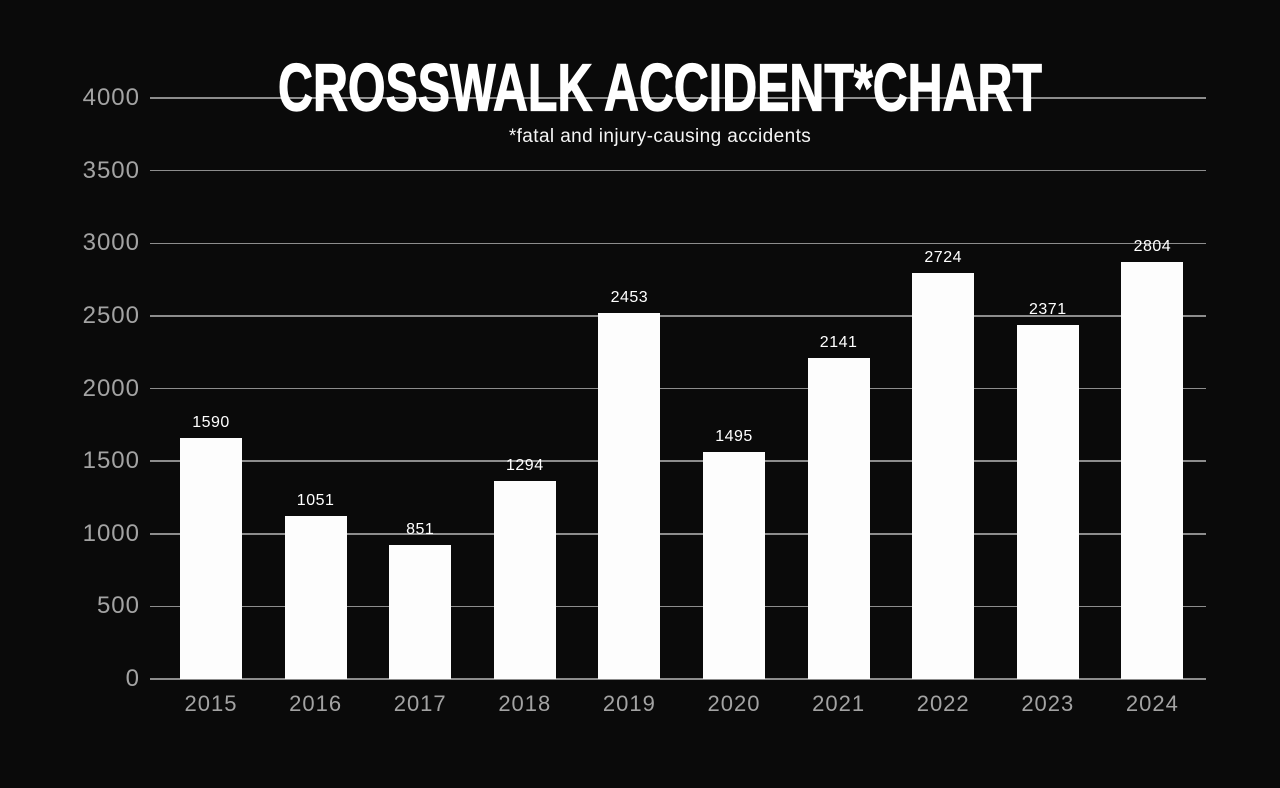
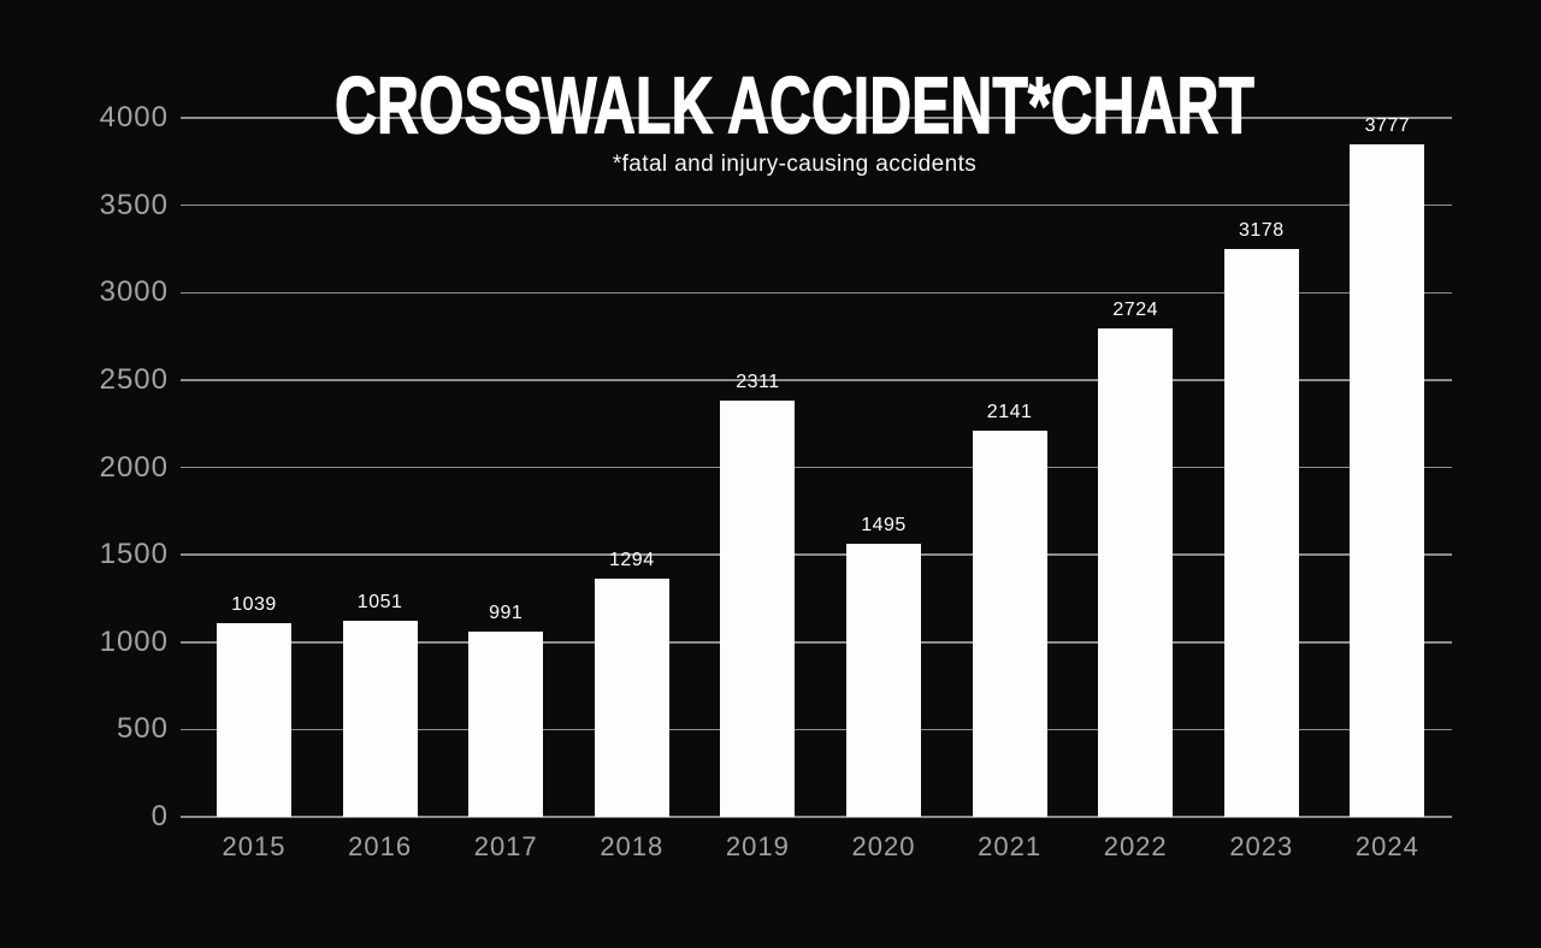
2015: 1590 -> 1039
2017: 851 -> 991
2019: 2453 -> 2311
2023: 2371 -> 3178
2024: 2804 -> 3777
